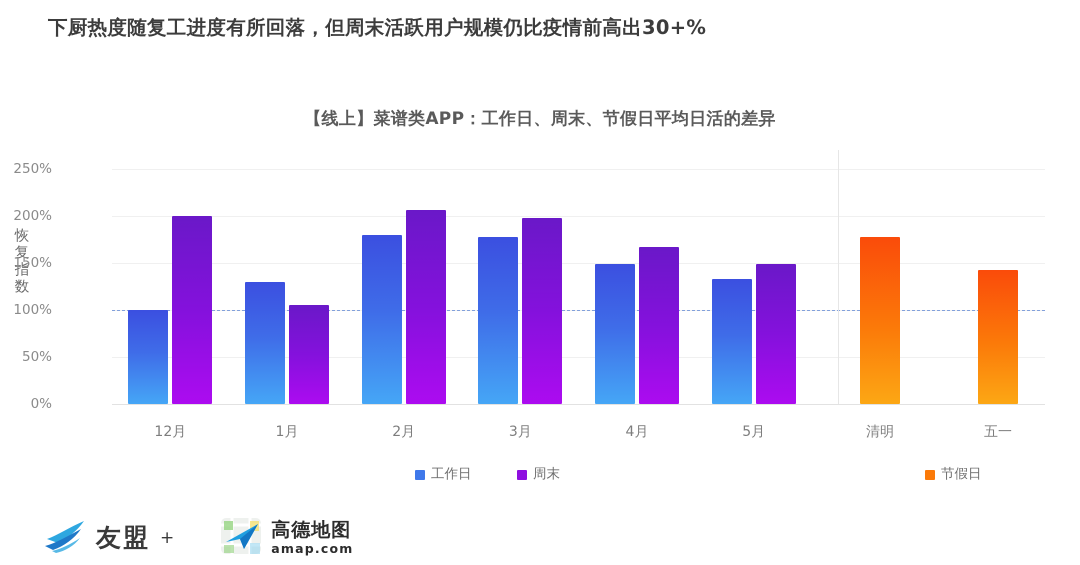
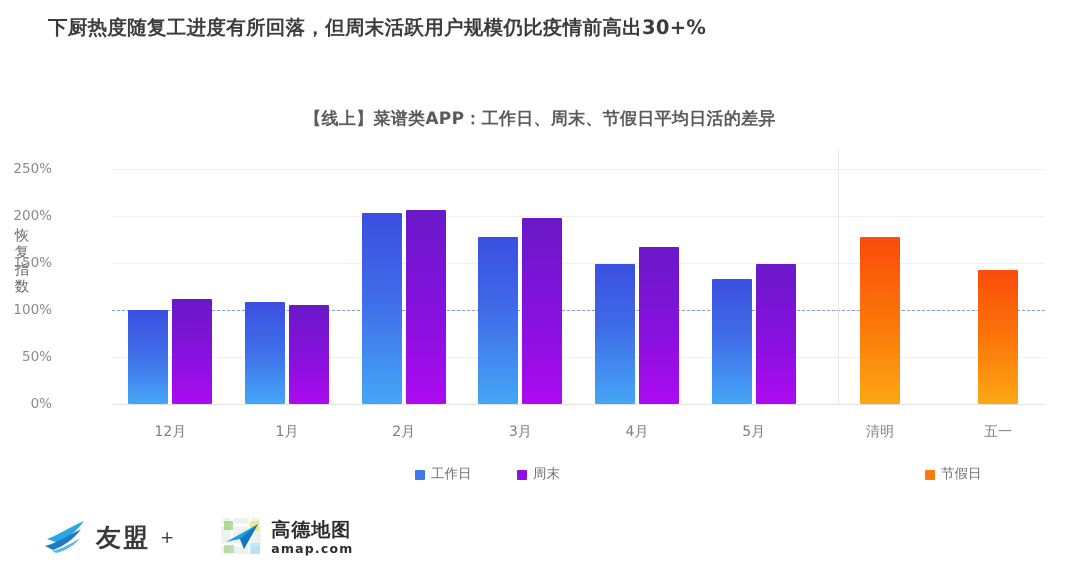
周末/12月: 200% -> 110%
工作日/1月: 130% -> 110%
工作日/2月: 180% -> 200%
